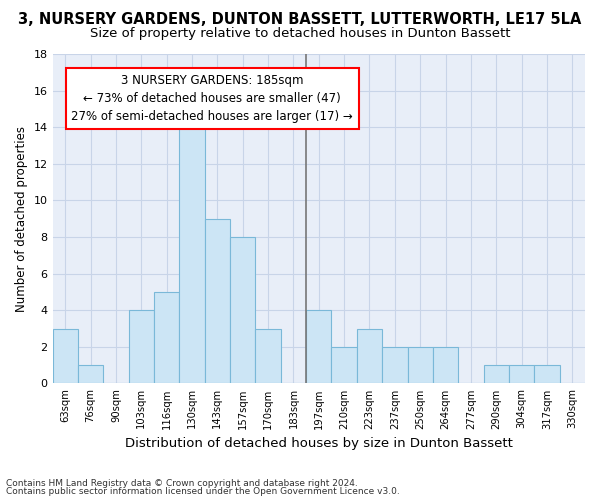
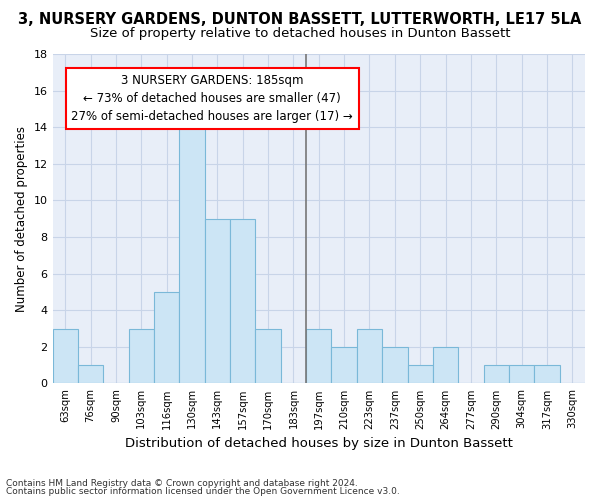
103sqm: 4 -> 3
157sqm: 8 -> 9
197sqm: 4 -> 3
250sqm: 2 -> 1
